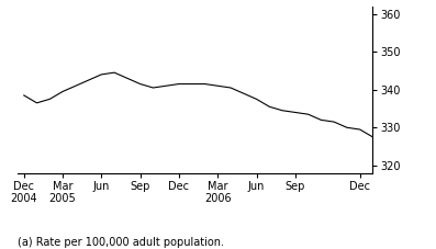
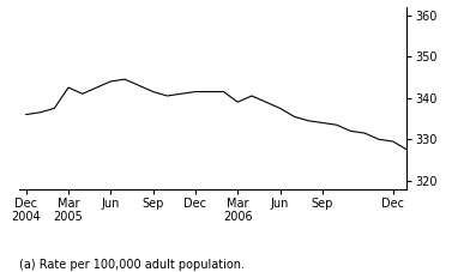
Dec 2004: 338.5 -> 336.0
Mar 2005: 339.5 -> 342.5
Mar 2006: 341.0 -> 339.0
